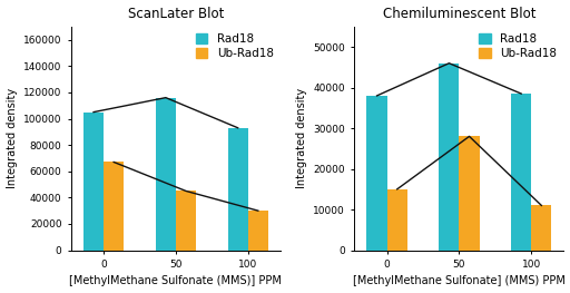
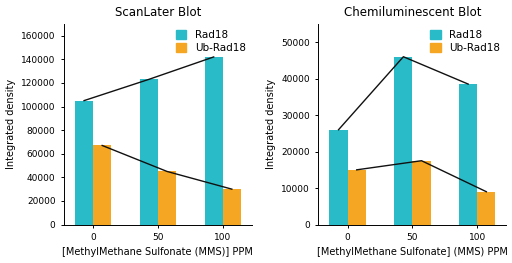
ScanLater Blot/Rad18/50: 116000 -> 123000
ScanLater Blot/Rad18/100: 93000 -> 142000
Chemiluminescent Blot/Rad18/0: 38000 -> 26000
Chemiluminescent Blot/Ub-Rad18/50: 28000 -> 17500
Chemiluminescent Blot/Ub-Rad18/100: 11000 -> 9000
